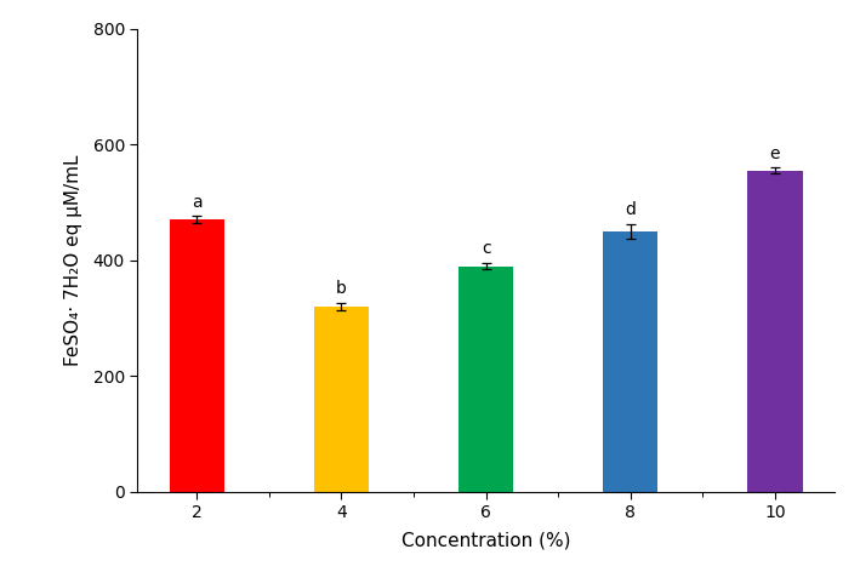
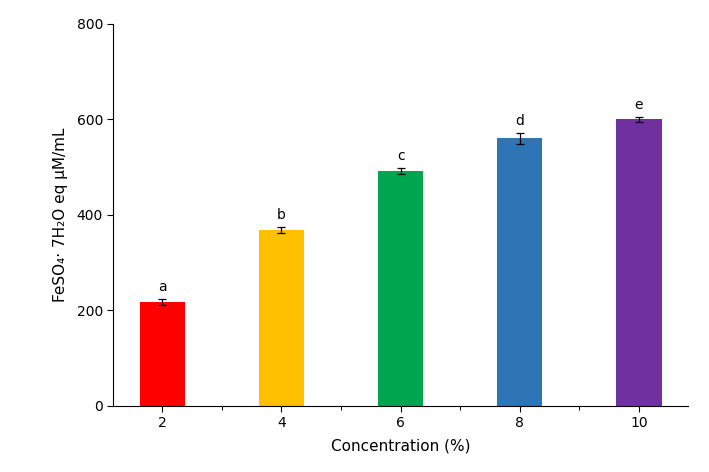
2: 470 -> 218
4: 320 -> 368
6: 390 -> 492
8: 450 -> 560
10: 555 -> 600
